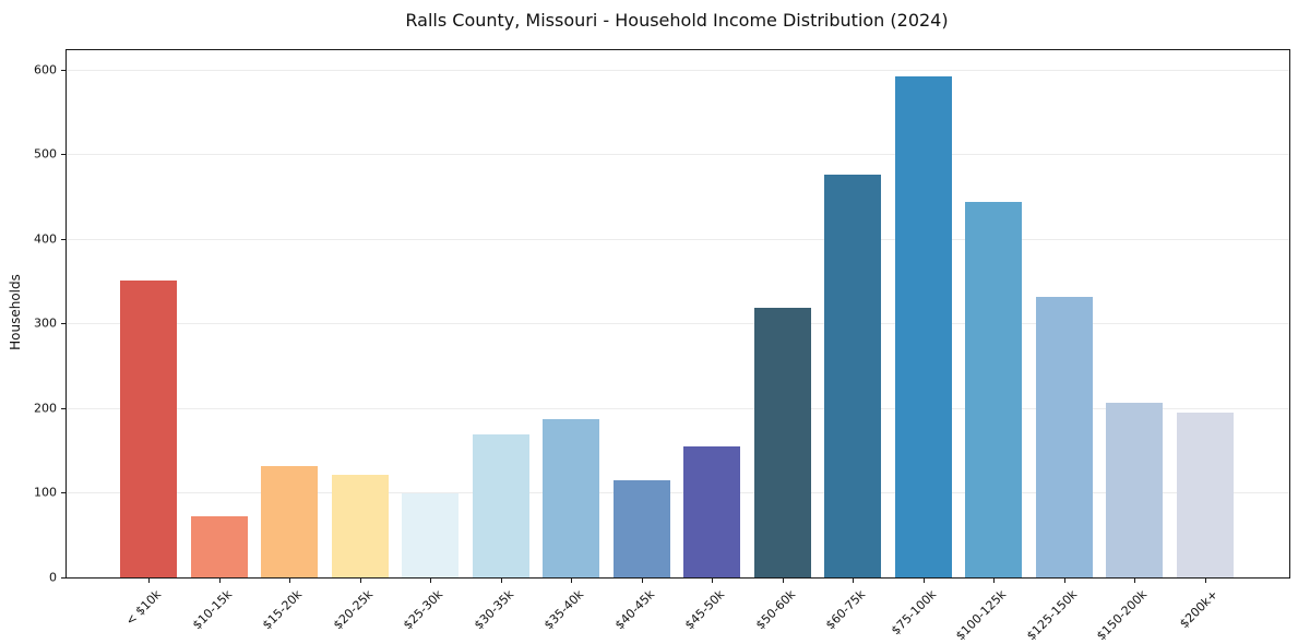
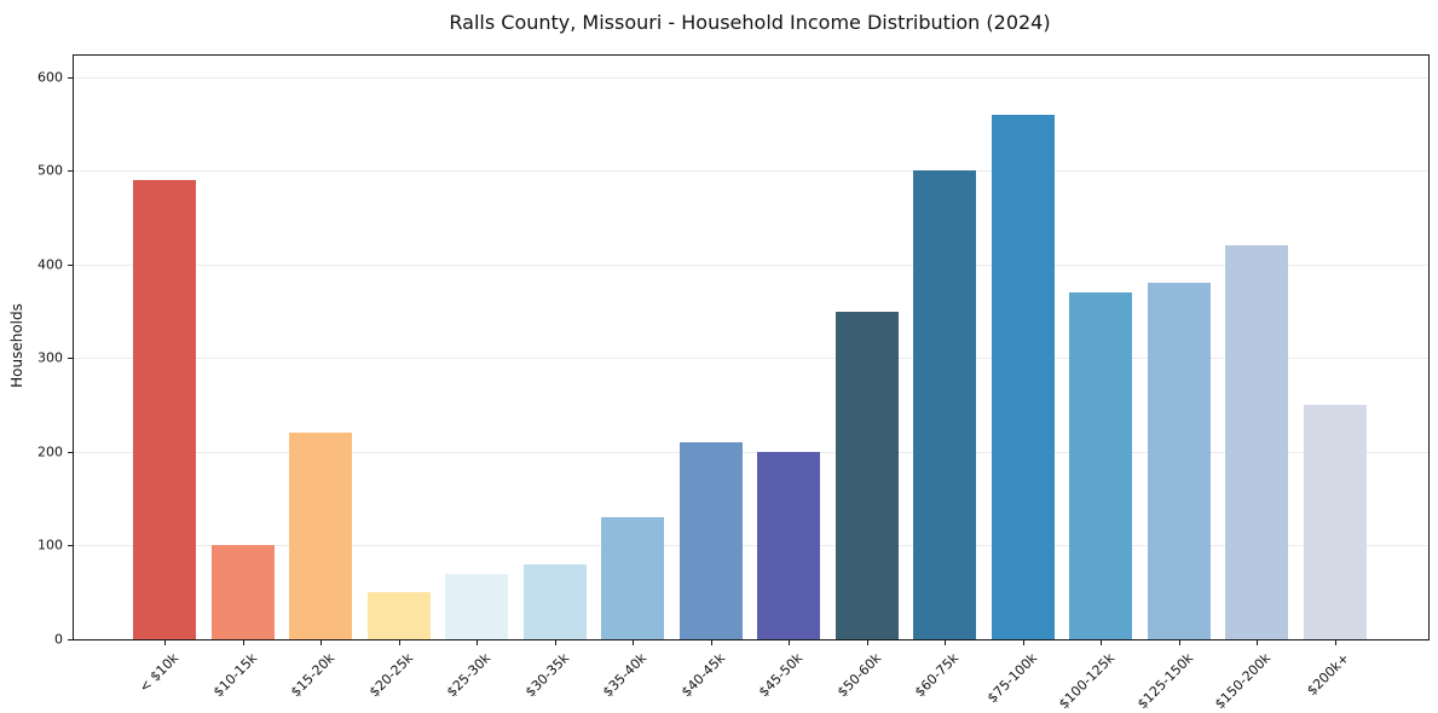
< $10k: 350 -> 490
$10-15k: 70 -> 100
$15-20k: 130 -> 220
$20-25k: 120 -> 50
$25-30k: 100 -> 70
$30-35k: 170 -> 80
$35-40k: 190 -> 130
$40-45k: 120 -> 210
$45-50k: 160 -> 200
$50-60k: 320 -> 350
$60-75k: 480 -> 500
$75-100k: 590 -> 560
$100-125k: 440 -> 370
$125-150k: 330 -> 380
$150-200k: 210 -> 420
$200k+: 200 -> 250
